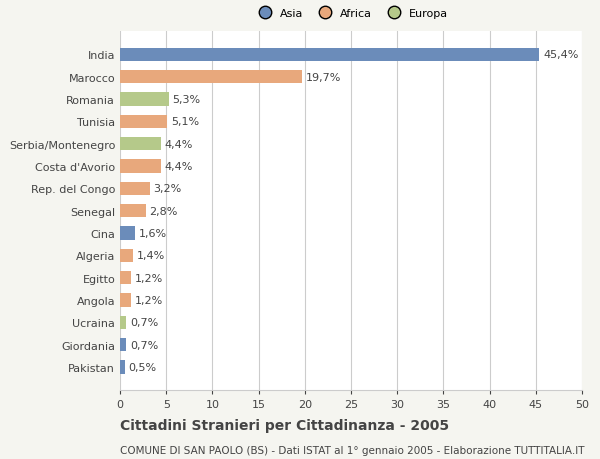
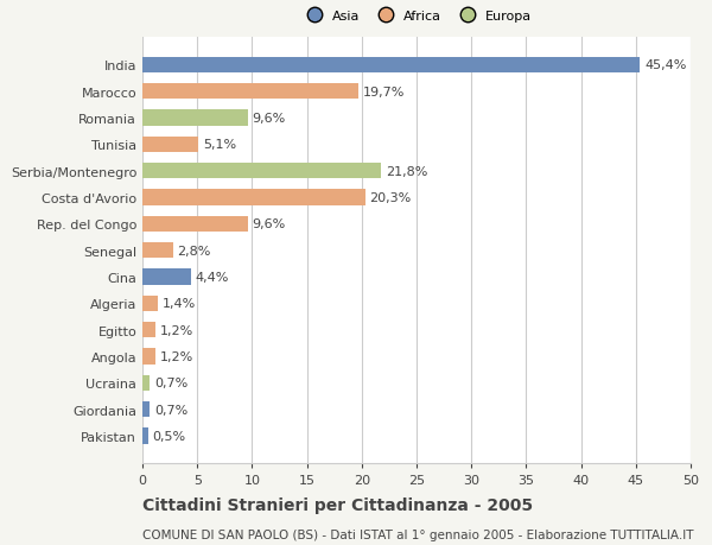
Romania: 5,3% -> 9,6%
Serbia/Montenegro: 4,4% -> 21,8%
Costa d'Avorio: 4,4% -> 20,3%
Rep. del Congo: 3,2% -> 9,6%
Cina: 1,6% -> 4,4%
